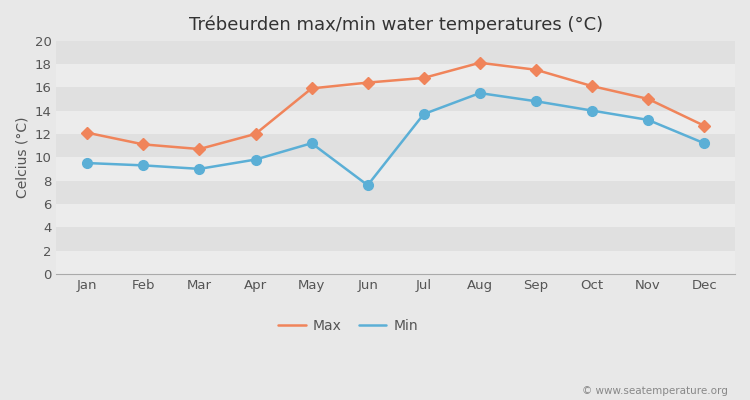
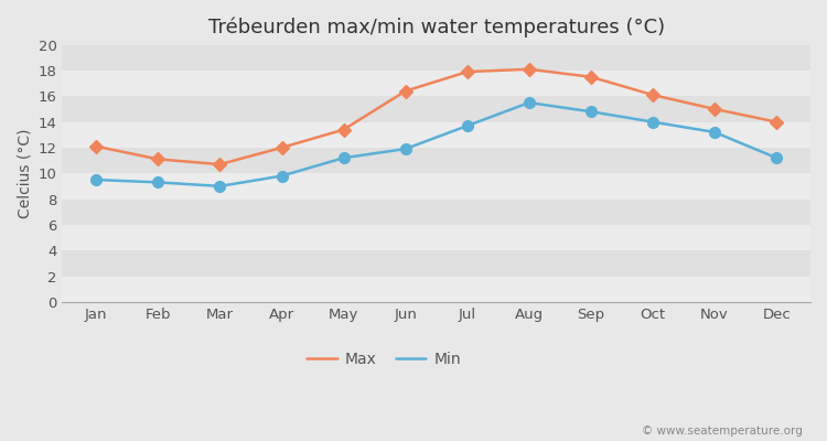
Max/May: 15.9 -> 13.4
Min/Jun: 7.6 -> 11.9
Max/Jul: 16.8 -> 17.9
Max/Dec: 12.7 -> 14.0
